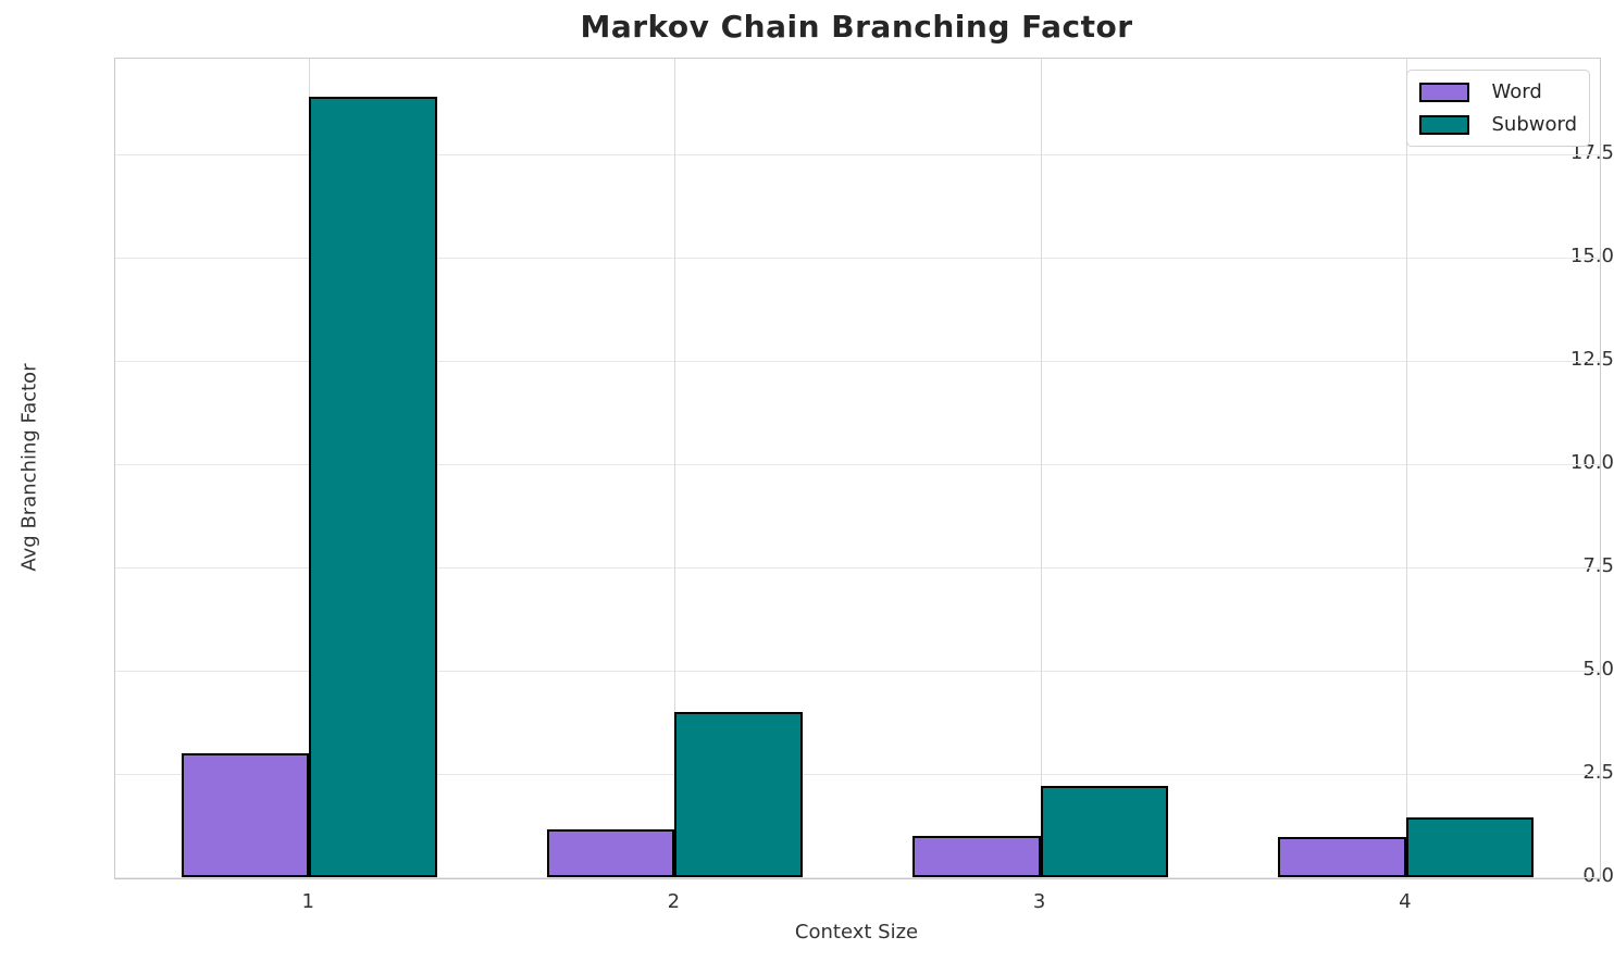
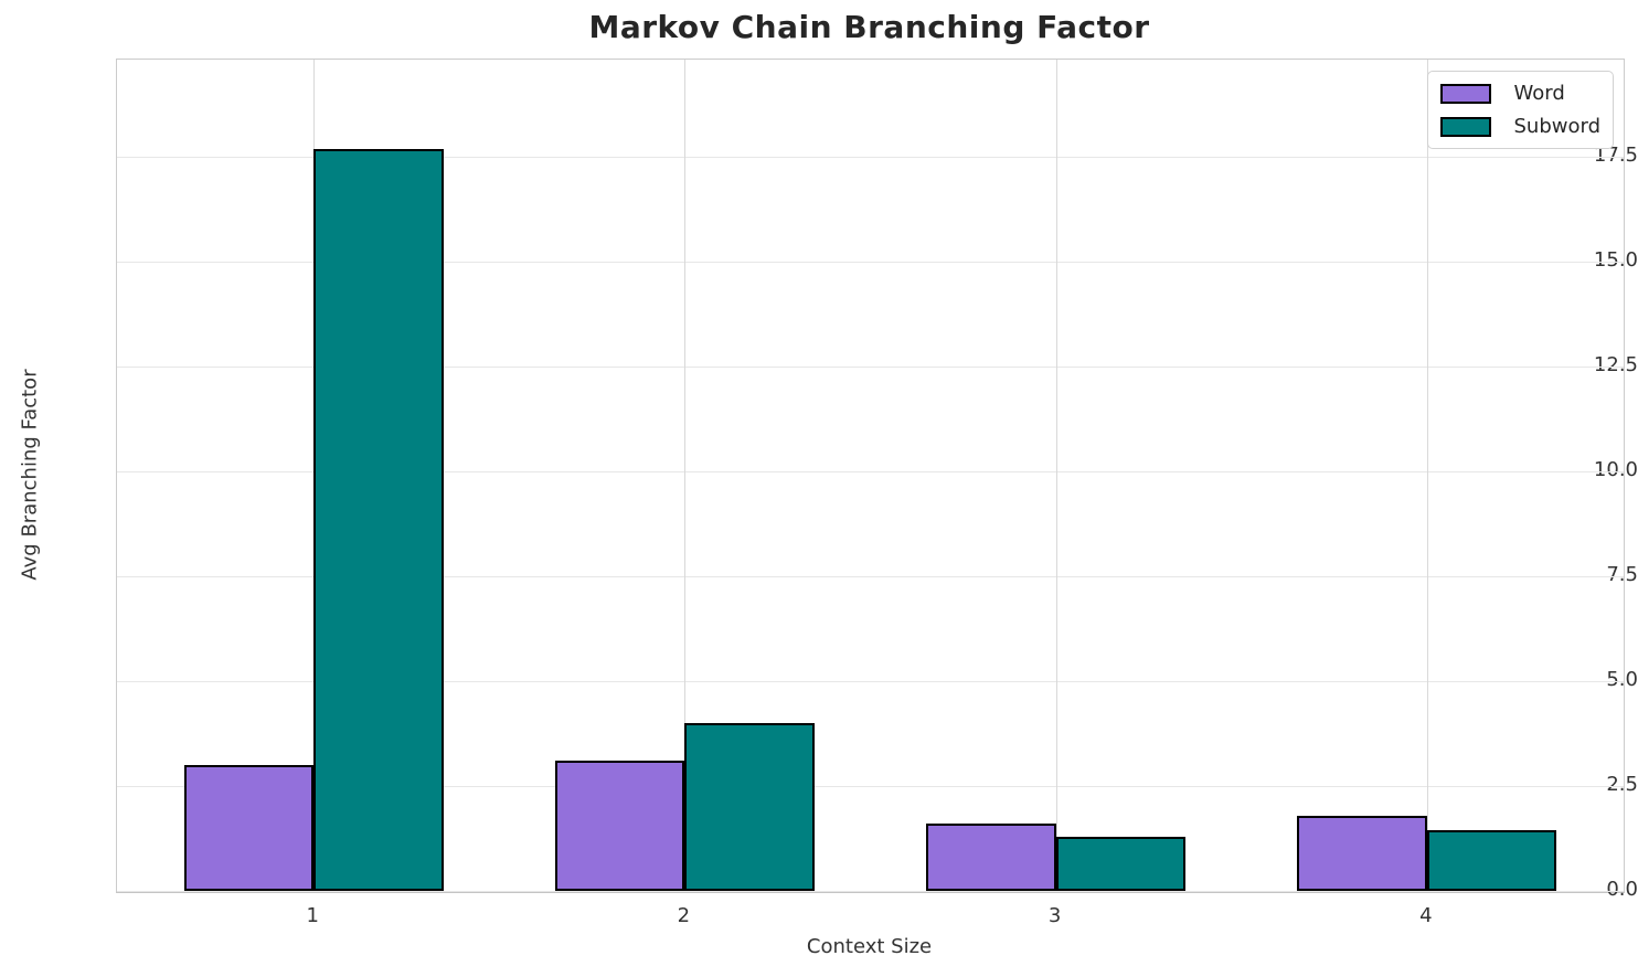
Subword/1: 18.9 -> 17.7
Word/2: 1.1 -> 3.1
Word/3: 1.0 -> 1.6
Subword/3: 2.2 -> 1.3
Word/4: 1.0 -> 1.8
